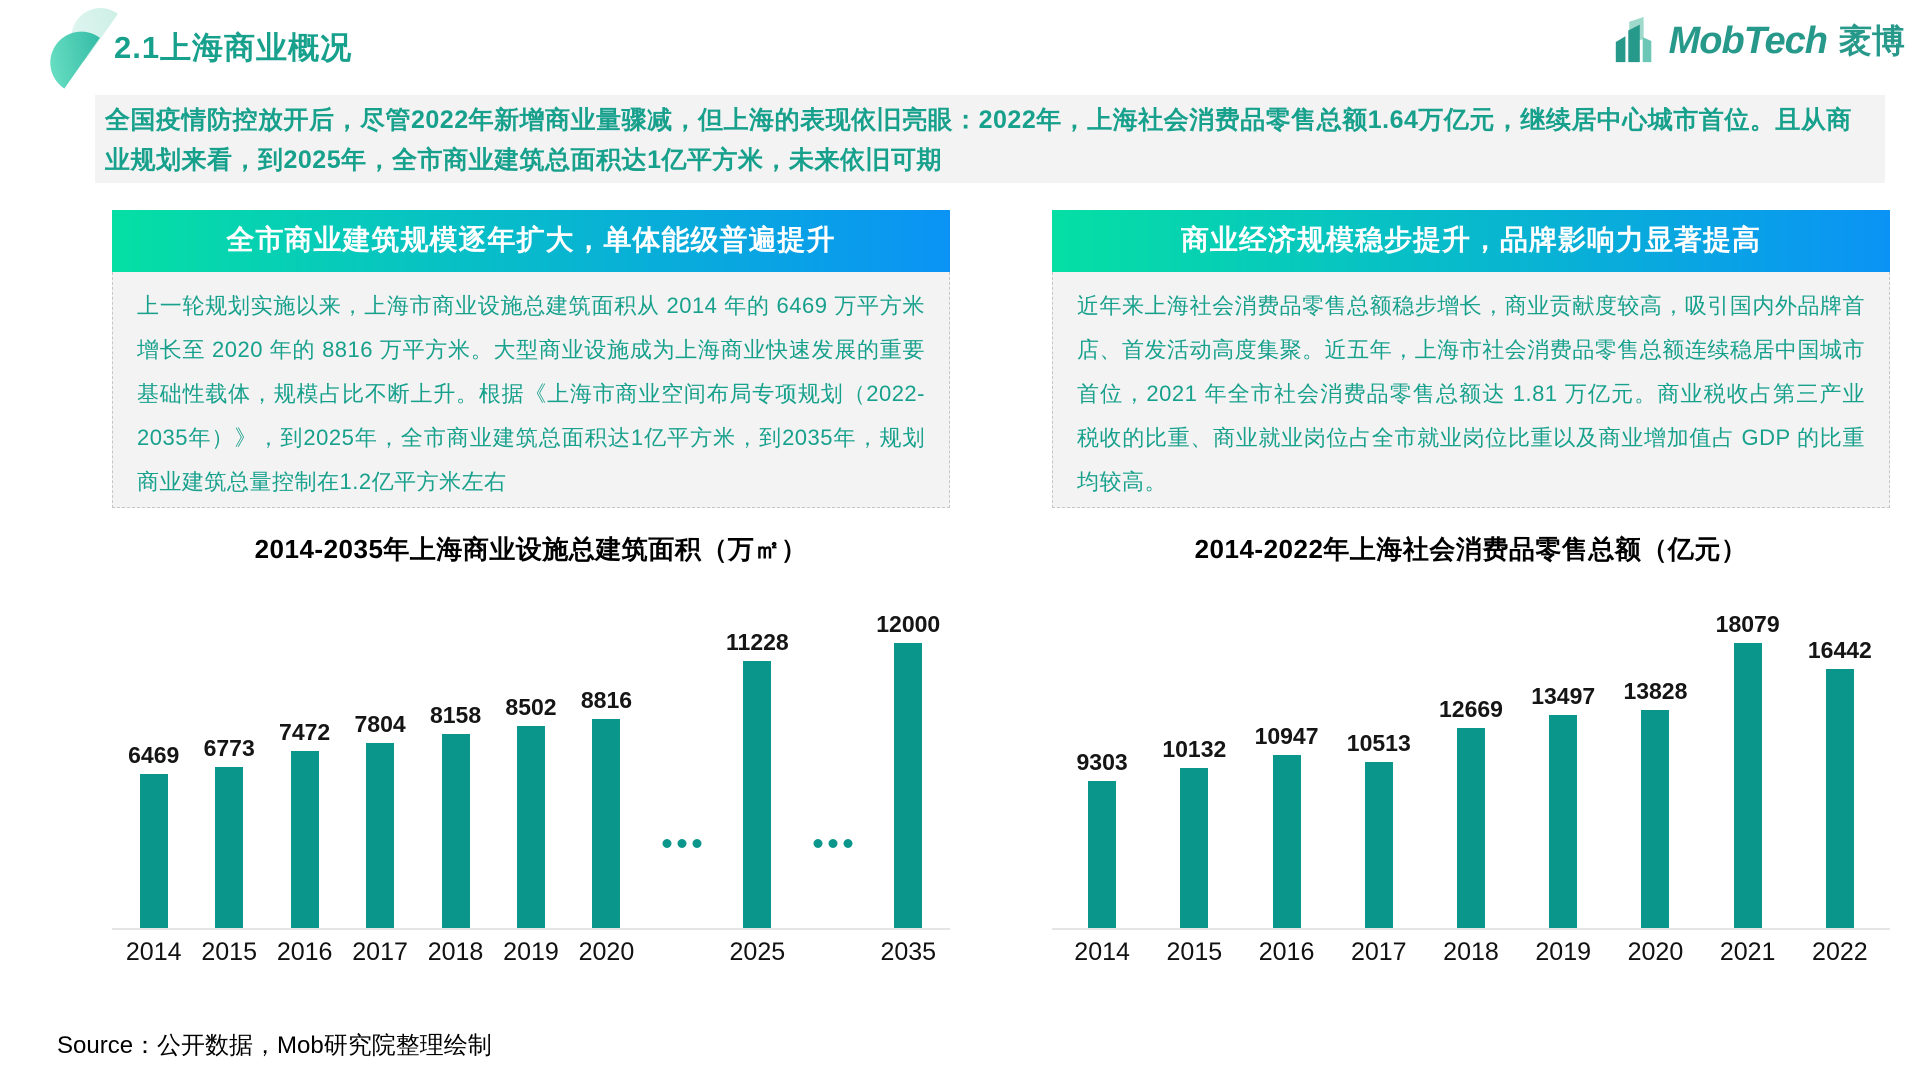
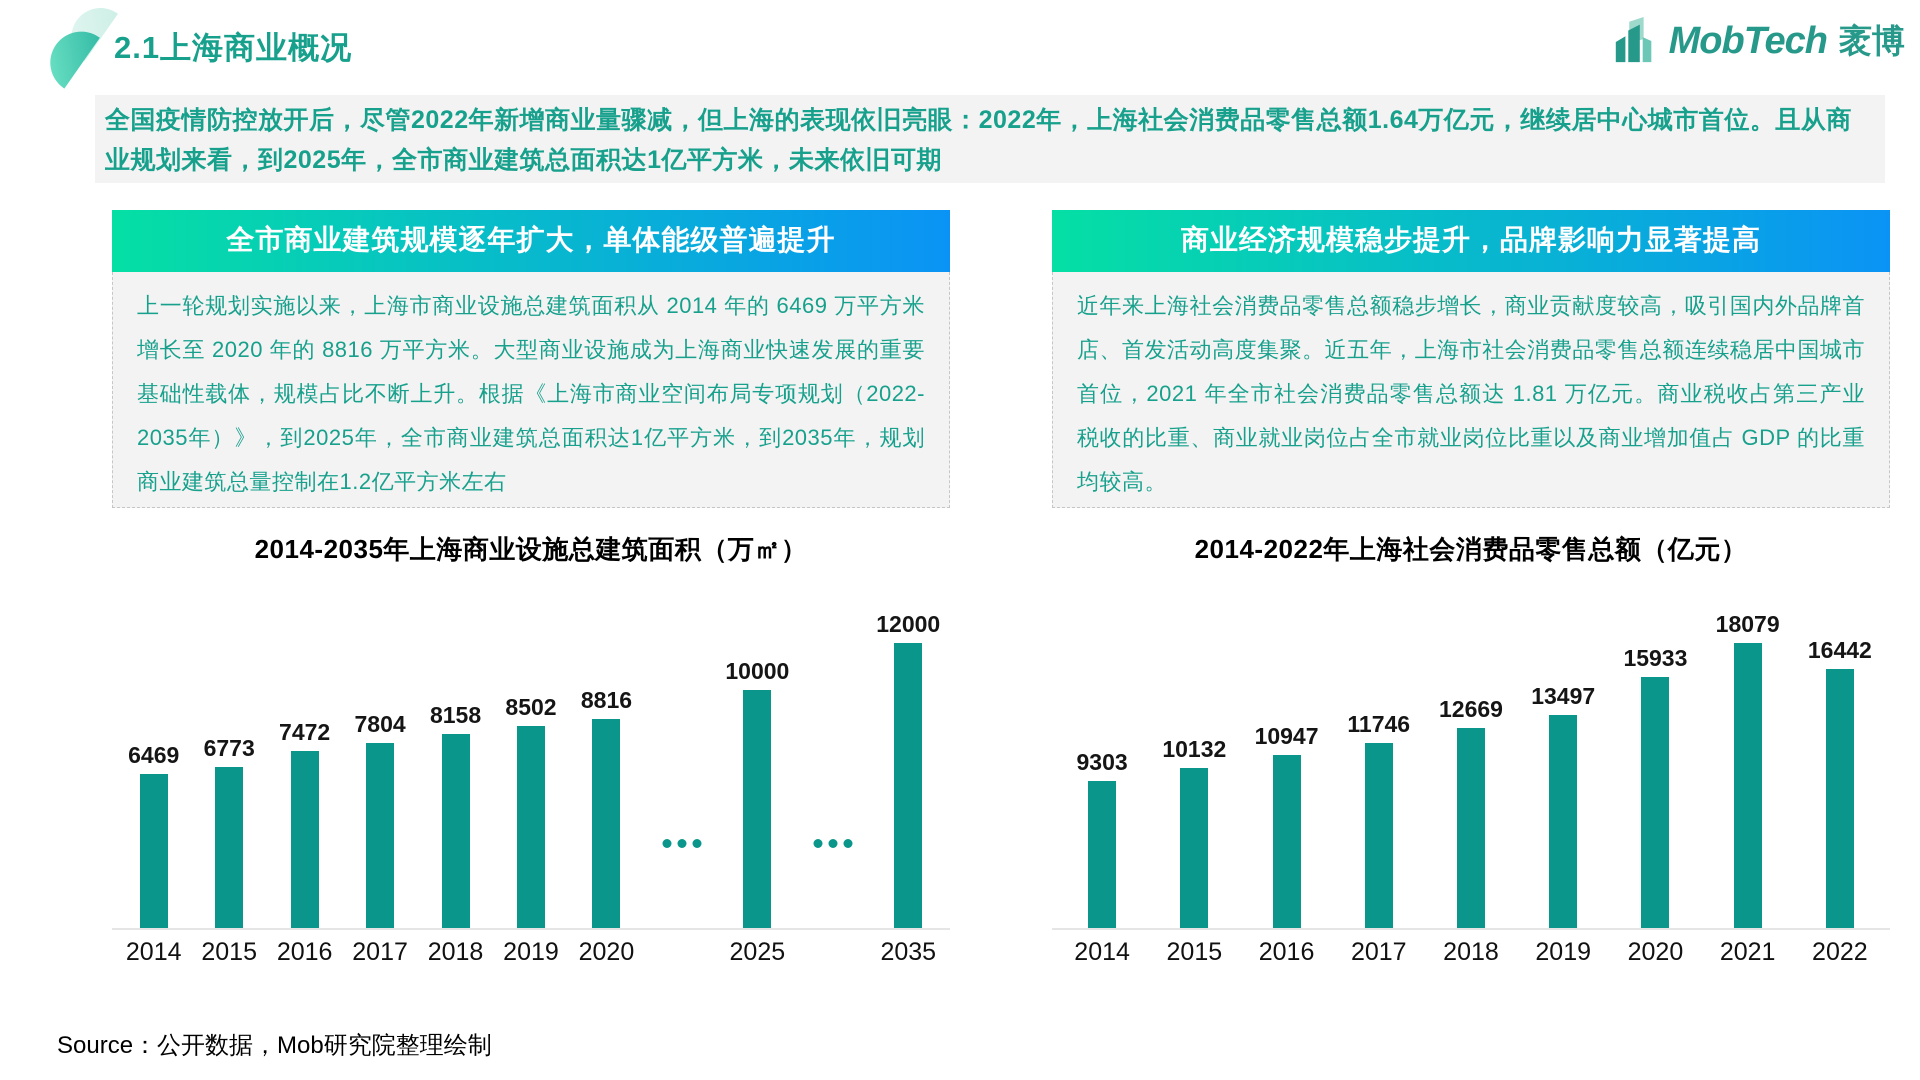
2014-2035年上海商业设施总建筑面积（万㎡）/2025: 11228 -> 10000
2014-2022年上海社会消费品零售总额（亿元）/2017: 10513 -> 11746
2014-2022年上海社会消费品零售总额（亿元）/2020: 13828 -> 15933
